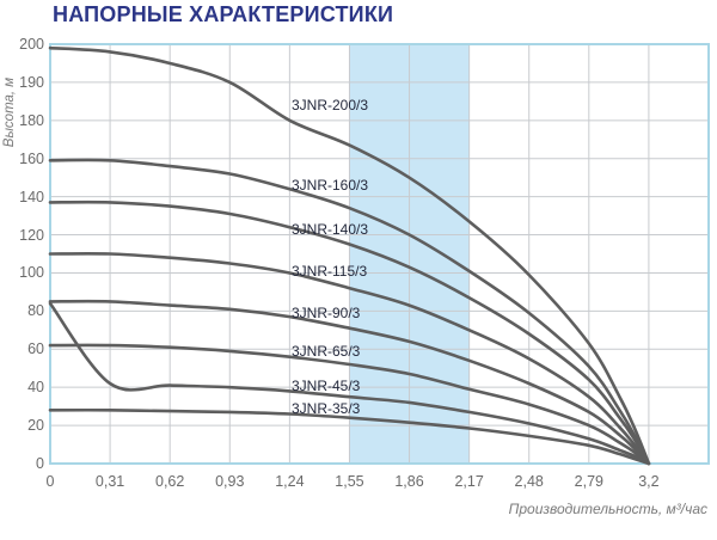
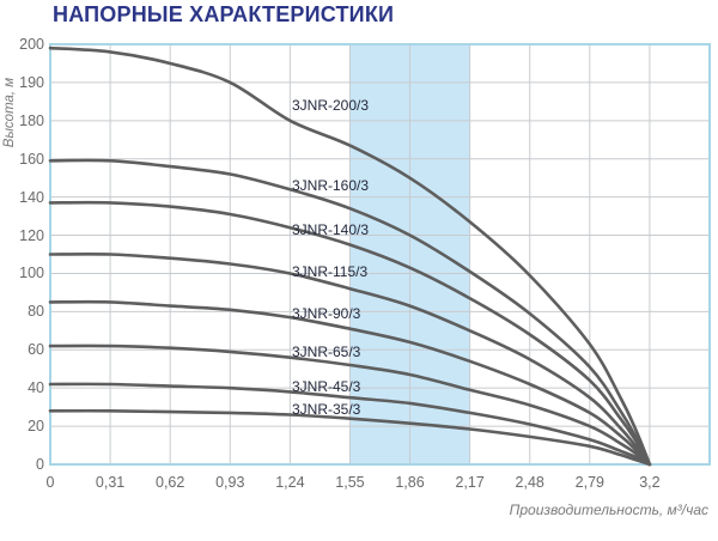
3JNR-45/3/0: 84 -> 42
